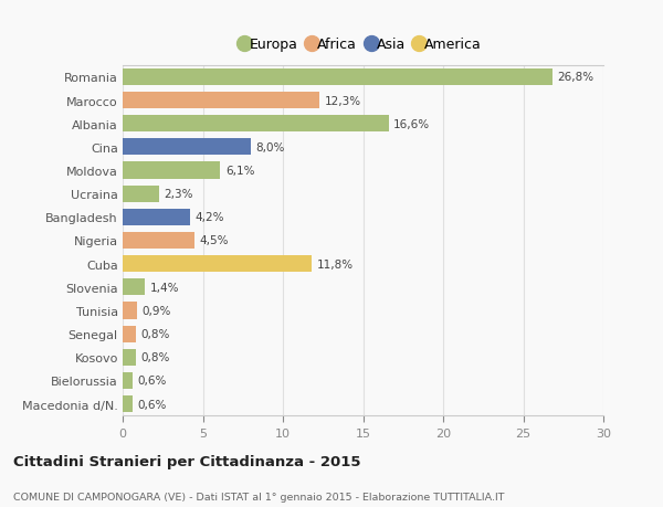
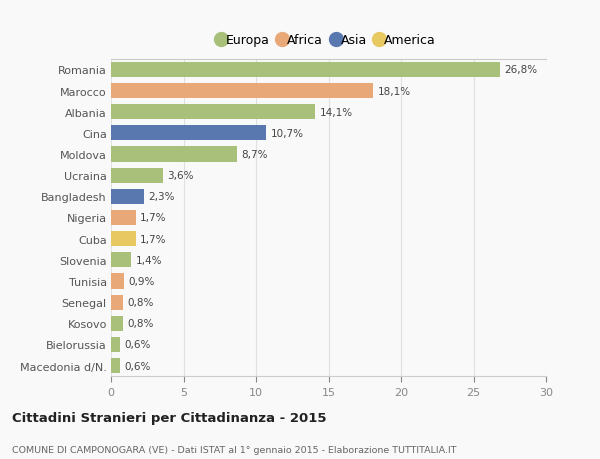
Marocco: 12,3% -> 18,1%
Albania: 16,6% -> 14,1%
Cina: 8,0% -> 10,7%
Moldova: 6,1% -> 8,7%
Ucraina: 2,3% -> 3,6%
Bangladesh: 4,2% -> 2,3%
Nigeria: 4,5% -> 1,7%
Cuba: 11,8% -> 1,7%
